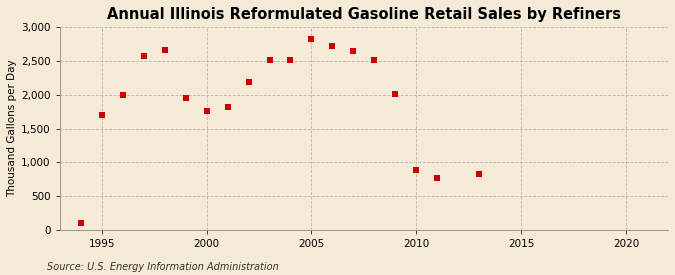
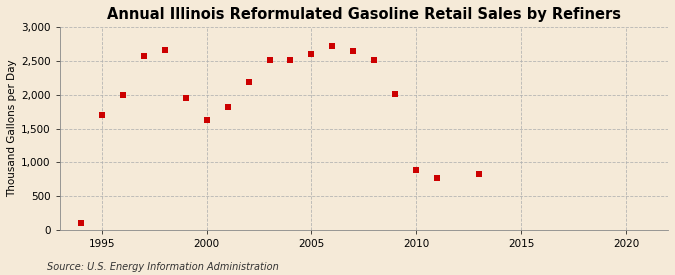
2000: 1,760 -> 1,620
2005: 2,820 -> 2,600
